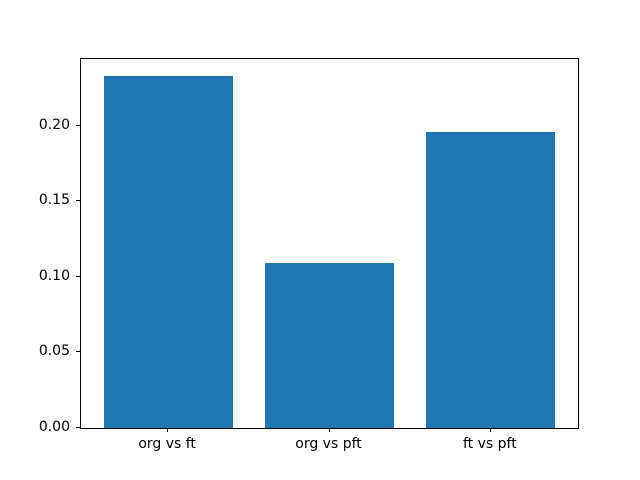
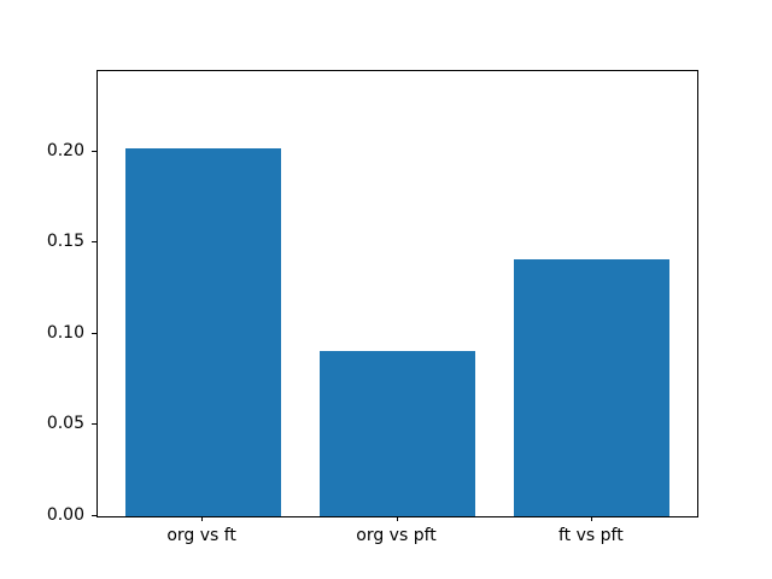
org vs ft: 0.233 -> 0.202
org vs pft: 0.109 -> 0.091
ft vs pft: 0.196 -> 0.141
